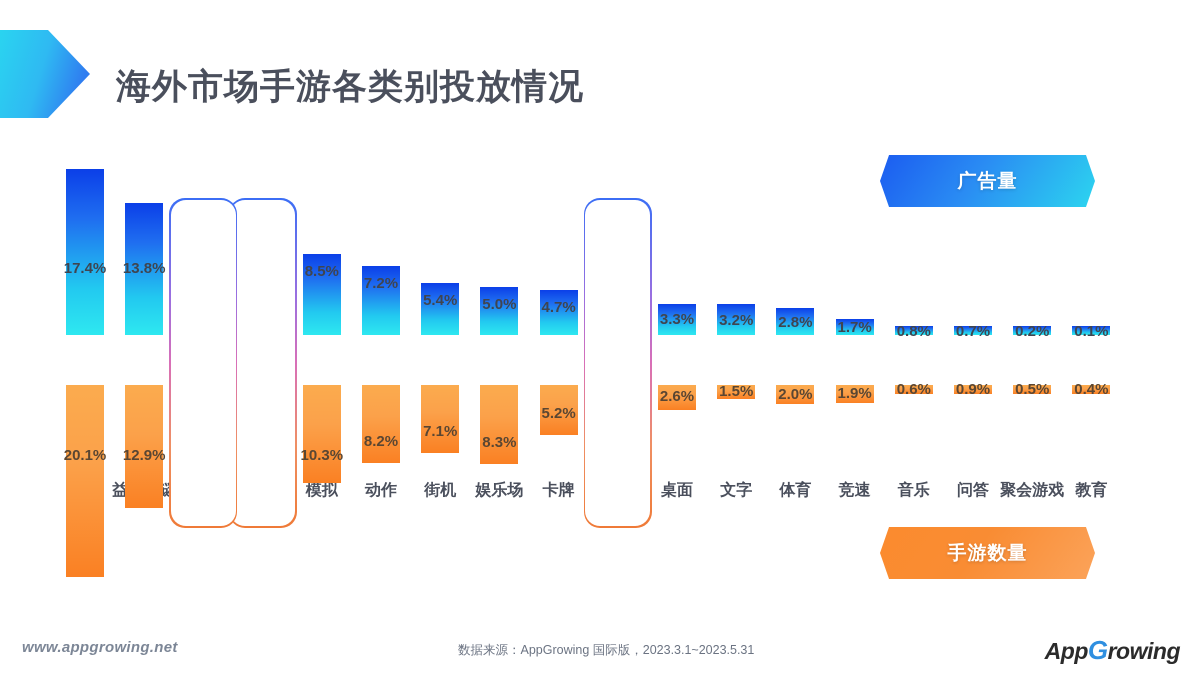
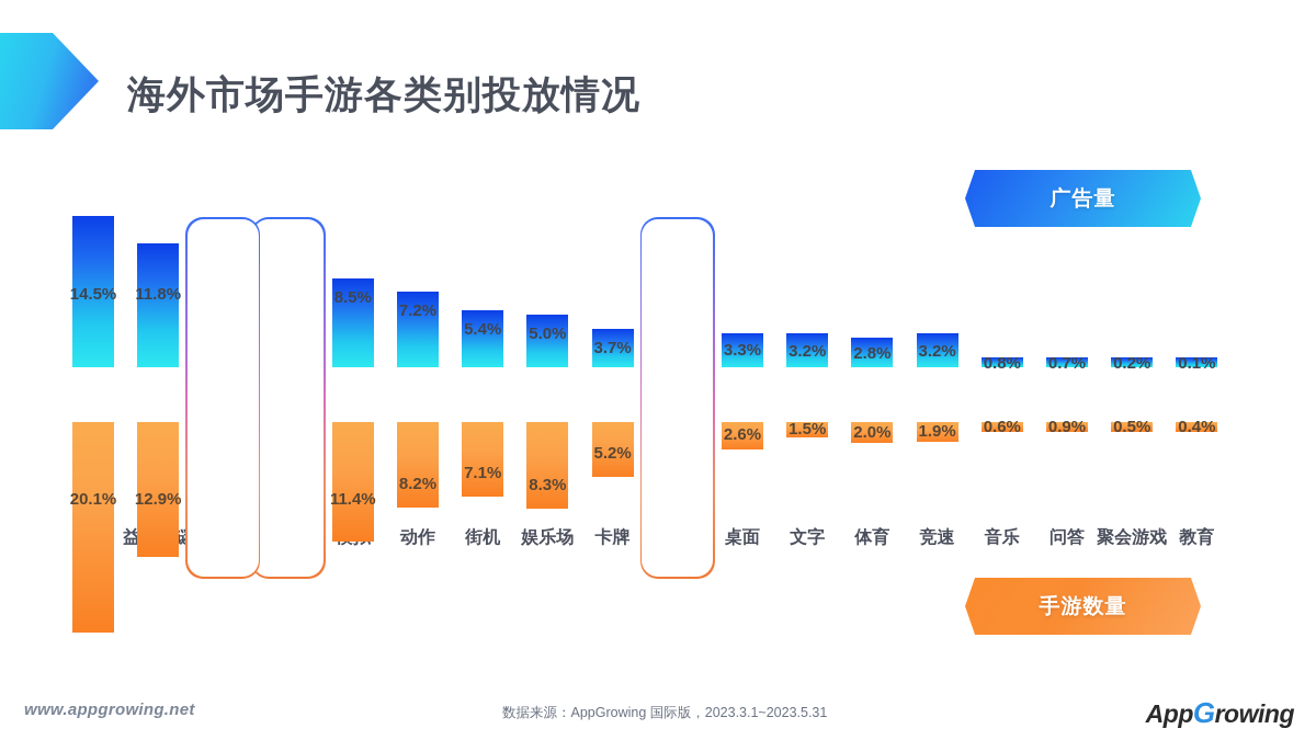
广告量/休闲: 17.4% -> 14.5%
广告量/益智解谜: 13.8% -> 11.8%
手游数量/模拟: 10.3% -> 11.4%
广告量/卡牌: 4.7% -> 3.7%
广告量/冒险: 4.2% -> 3.3%
广告量/竞速: 1.7% -> 3.2%
